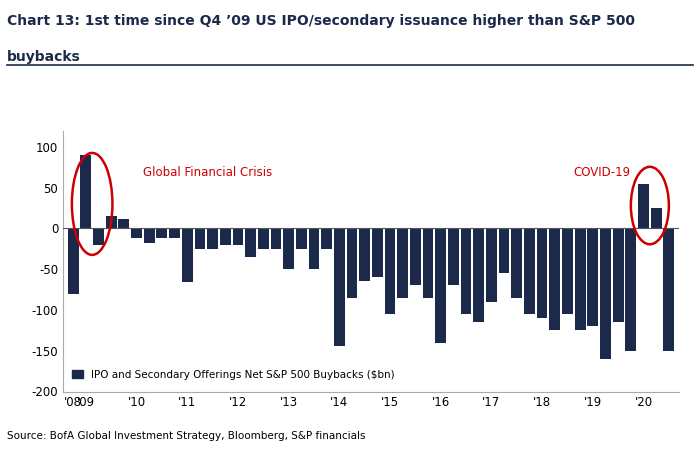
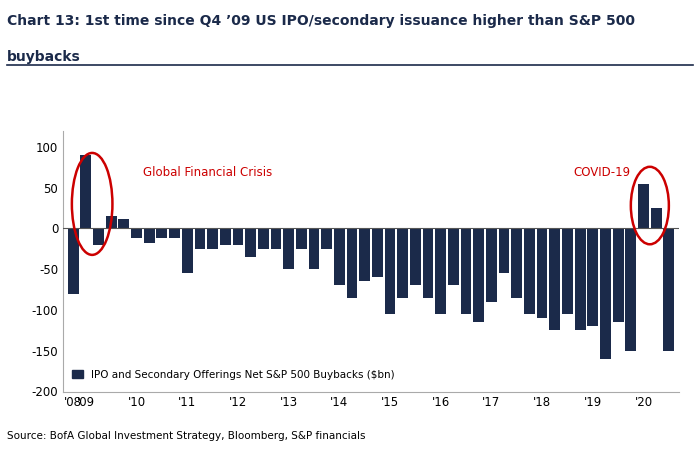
'11: -66 -> -55
'14: -144 -> -70
'16: -140 -> -105
